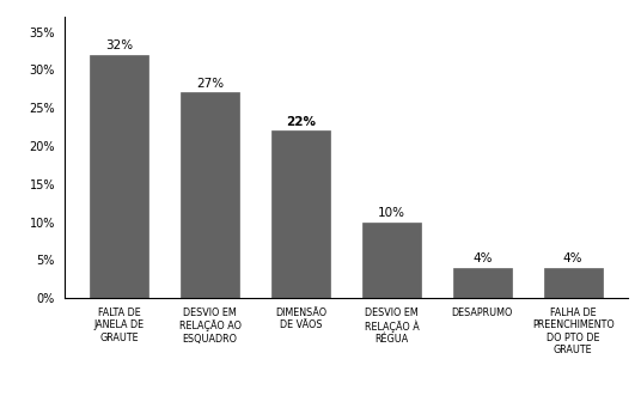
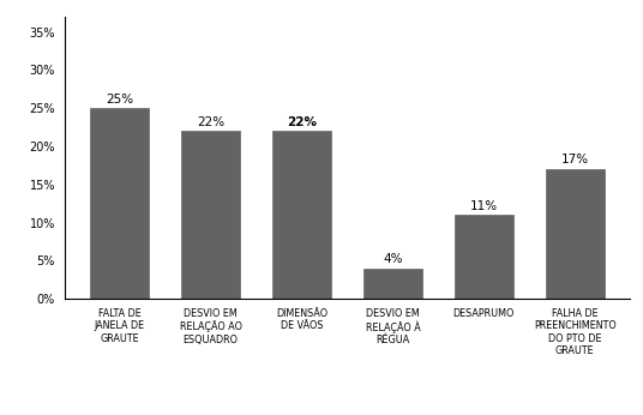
FALTA DE JANELA DE GRAUTE: 32% -> 25%
DESVIO EM RELAÇÃO AO ESQUADRO: 27% -> 22%
DESVIO EM RELAÇÃO À RÉGUA: 10% -> 4%
DESAPRUMO: 4% -> 11%
FALHA DE PREENCHIMENTO DO PTO DE GRAUTE: 4% -> 17%
